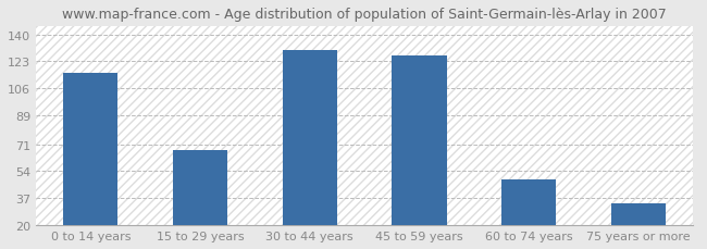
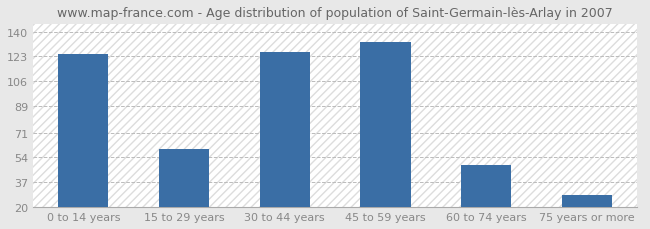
0 to 14 years: 116 -> 125
15 to 29 years: 67 -> 60
30 to 44 years: 130 -> 126
45 to 59 years: 127 -> 133
75 years or more: 34 -> 28
